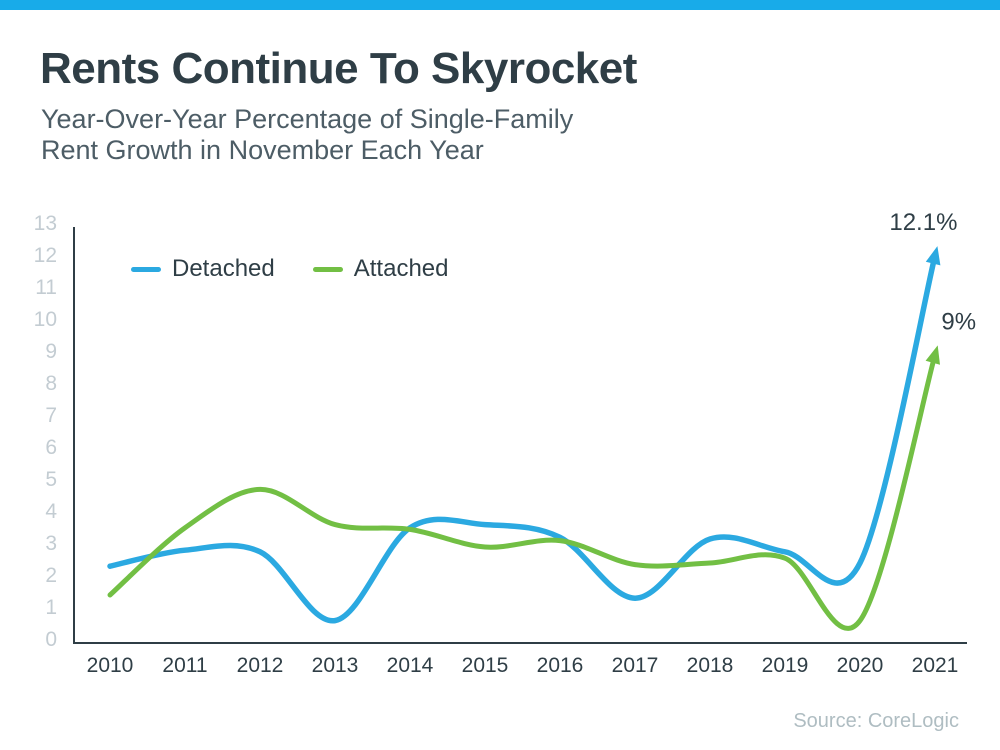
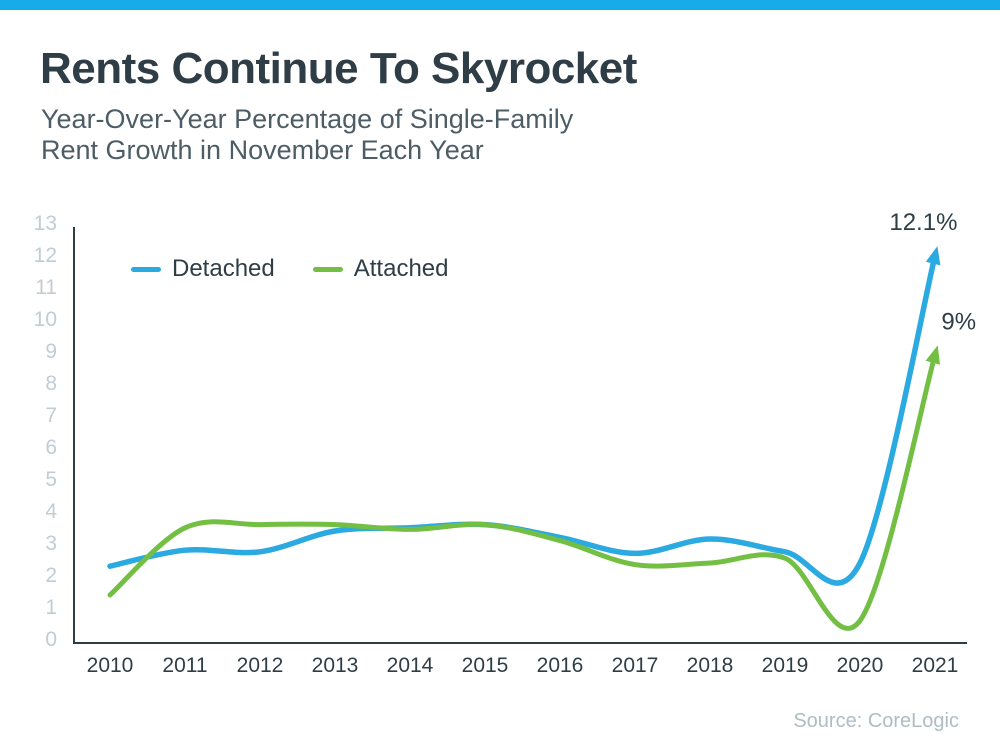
Attached/2012: 4.8 -> 3.7
Detached/2013: 0.7 -> 3.5
Attached/2015: 3.0 -> 3.7
Detached/2017: 1.4 -> 2.8
